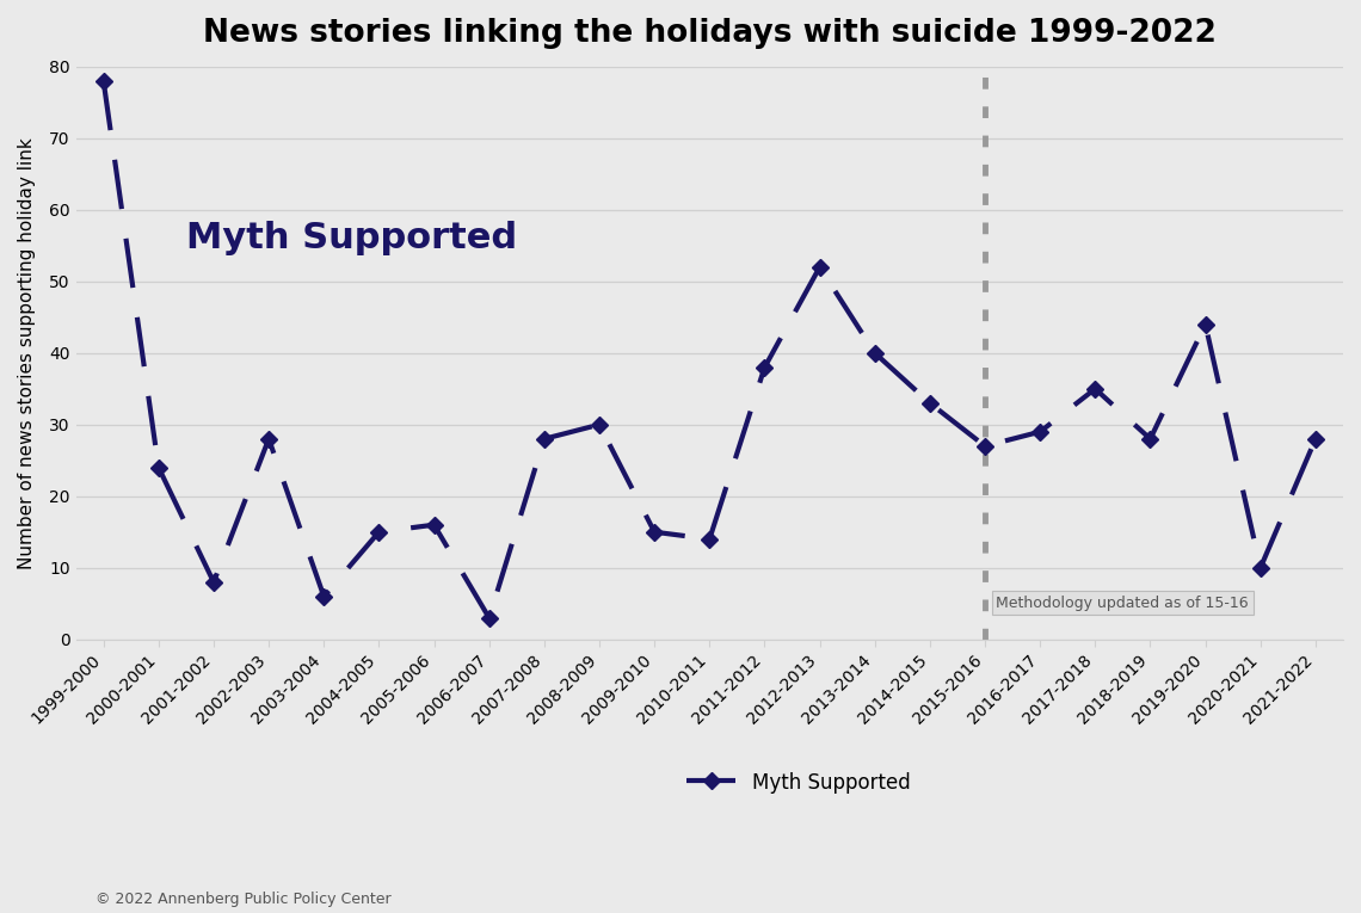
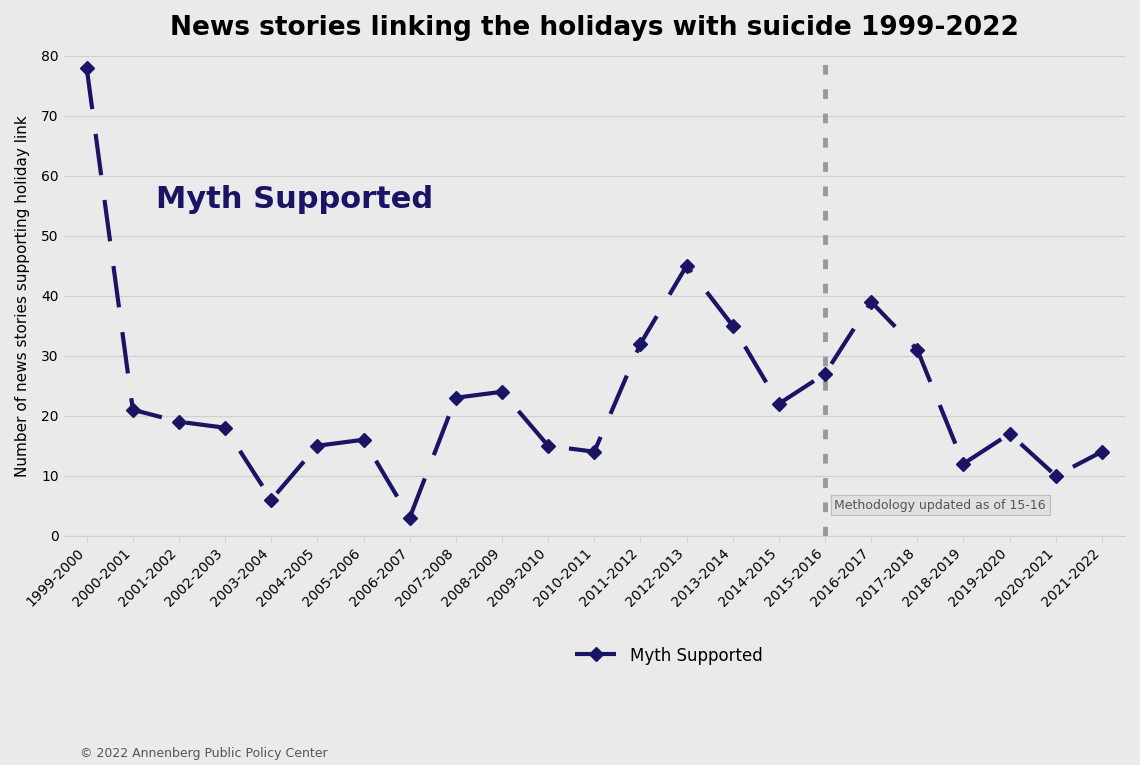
2000-2001: 24 -> 21
2001-2002: 8 -> 19
2002-2003: 28 -> 18
2007-2008: 28 -> 23
2008-2009: 30 -> 24
2011-2012: 38 -> 32
2012-2013: 52 -> 45
2013-2014: 40 -> 35
2014-2015: 33 -> 22
2016-2017: 29 -> 39
2017-2018: 35 -> 31
2018-2019: 28 -> 12
2019-2020: 44 -> 17
2021-2022: 28 -> 14
